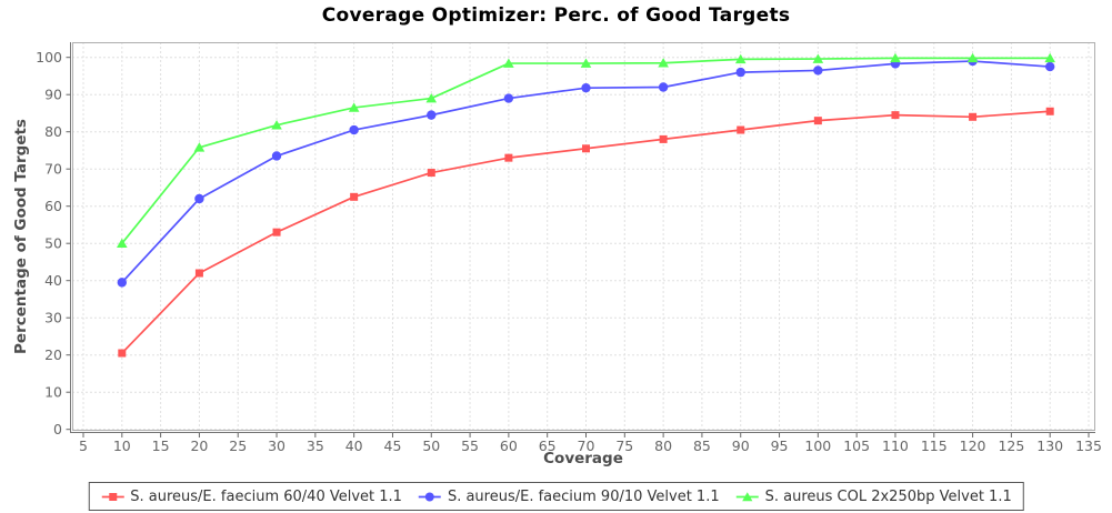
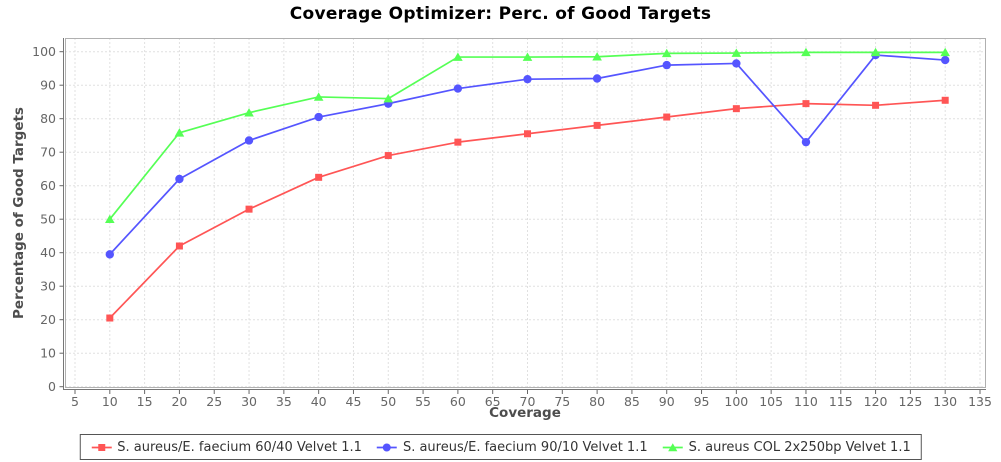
S. aureus COL 2x250bp Velvet 1.1/50: 89 -> 86
S. aureus/E. faecium 90/10 Velvet 1.1/110: 98 -> 73
